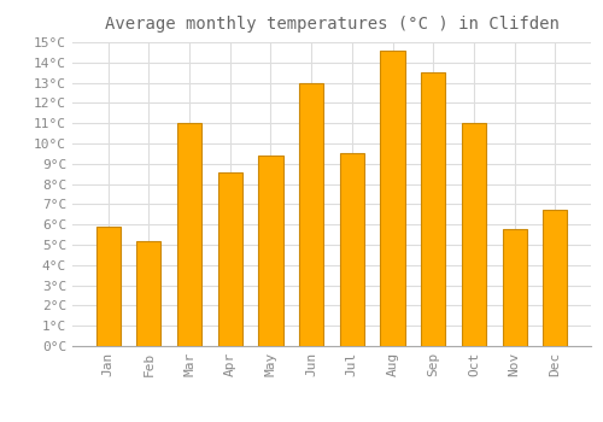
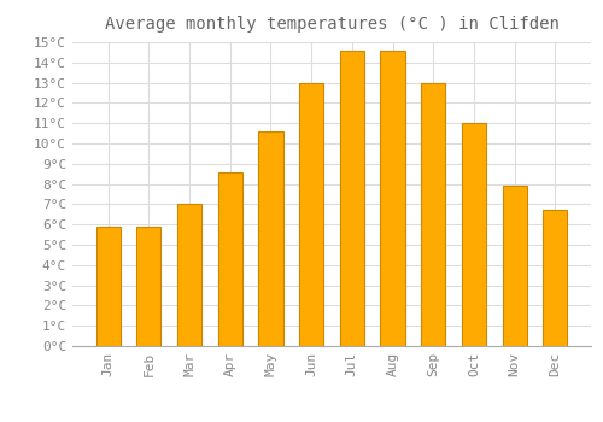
Feb: 5.2°C -> 5.9°C
Mar: 11.0°C -> 7.0°C
May: 9.4°C -> 10.6°C
Jul: 9.5°C -> 14.6°C
Sep: 13.5°C -> 13.0°C
Nov: 5.8°C -> 7.9°C
